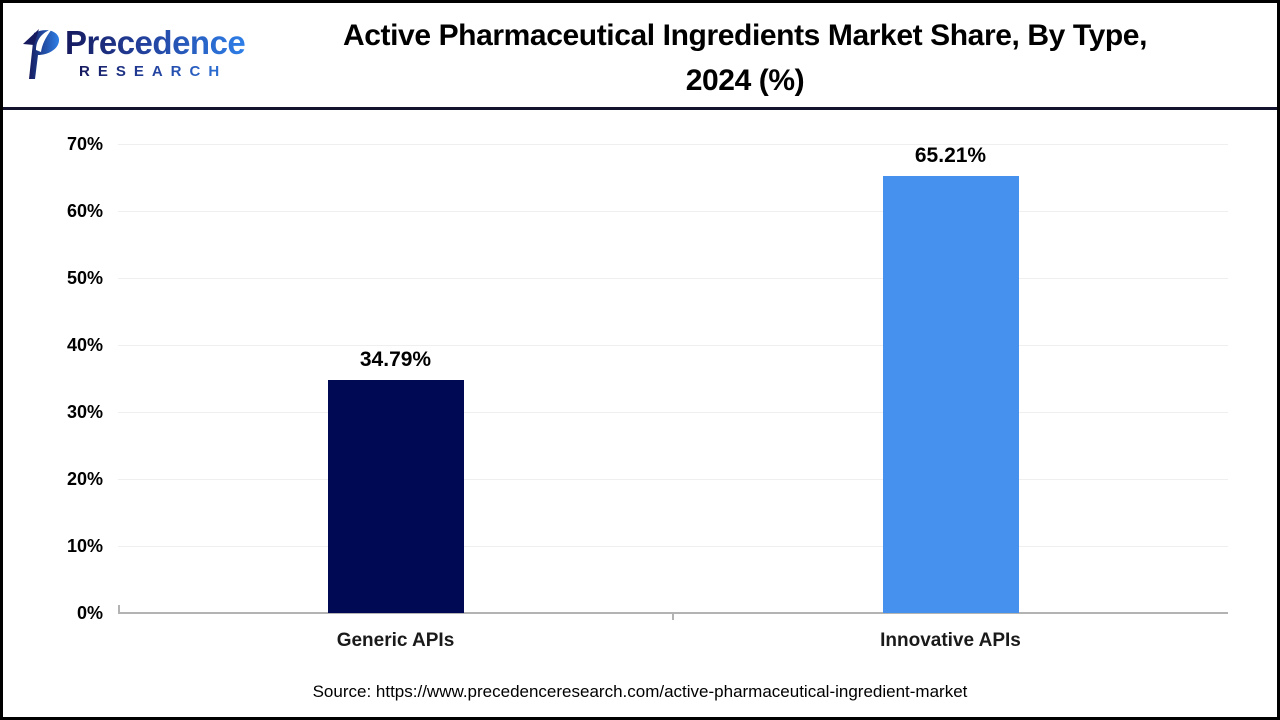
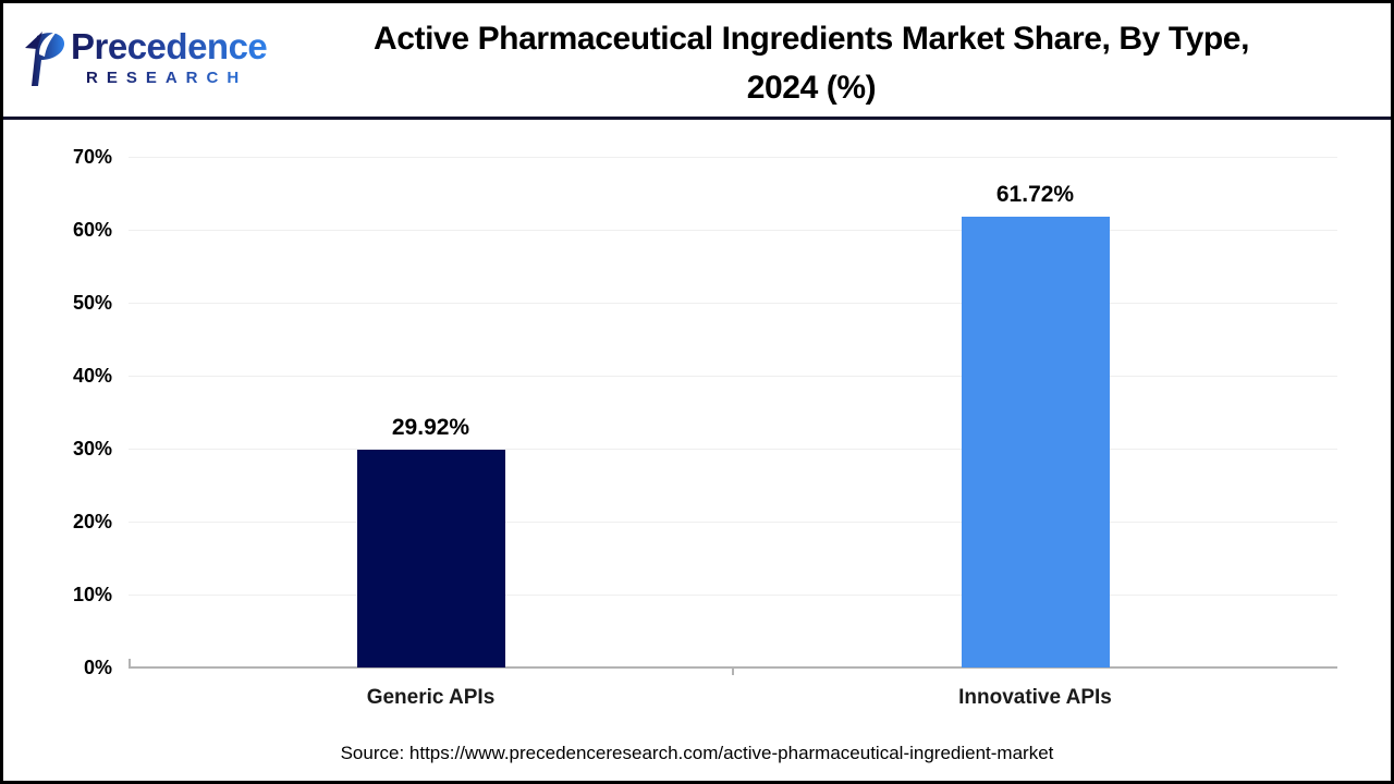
Generic APIs: 34.79% -> 29.92%
Innovative APIs: 65.21% -> 61.72%
